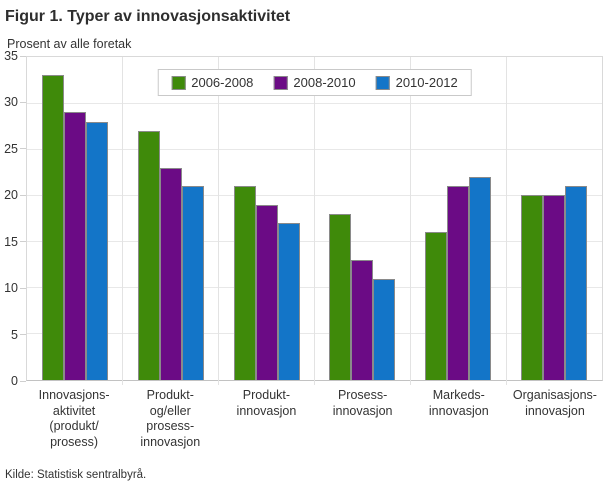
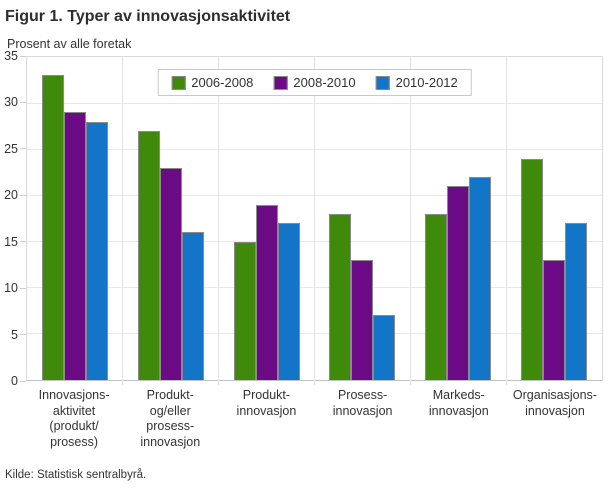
2010-2012/Produkt- og/eller prosess- innovasjon: 21 -> 16
2006-2008/Produkt- innovasjon: 21 -> 15
2010-2012/Prosess- innovasjon: 11 -> 7
2006-2008/Markeds- innovasjon: 16 -> 18
2006-2008/Organisasjons- innovasjon: 20 -> 24
2008-2010/Organisasjons- innovasjon: 20 -> 13
2010-2012/Organisasjons- innovasjon: 21 -> 17
